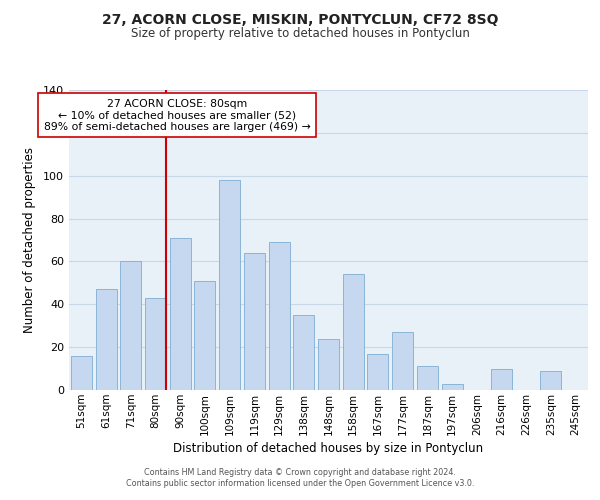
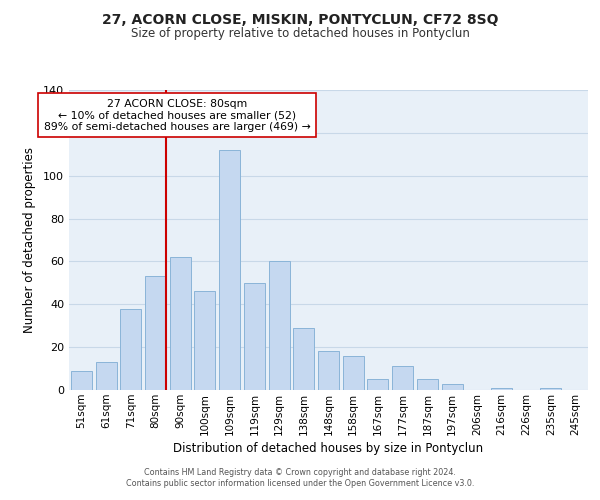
51sqm: 16 -> 9
61sqm: 47 -> 13
71sqm: 60 -> 38
80sqm: 43 -> 53
90sqm: 71 -> 62
100sqm: 51 -> 46
109sqm: 98 -> 112
119sqm: 64 -> 50
129sqm: 69 -> 60
138sqm: 35 -> 29
148sqm: 24 -> 18
158sqm: 54 -> 16
167sqm: 17 -> 5
177sqm: 27 -> 11
187sqm: 11 -> 5
216sqm: 10 -> 1
235sqm: 9 -> 1
